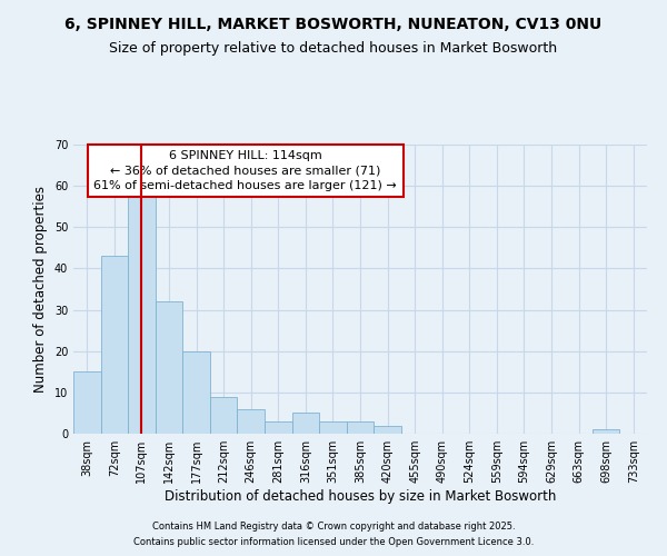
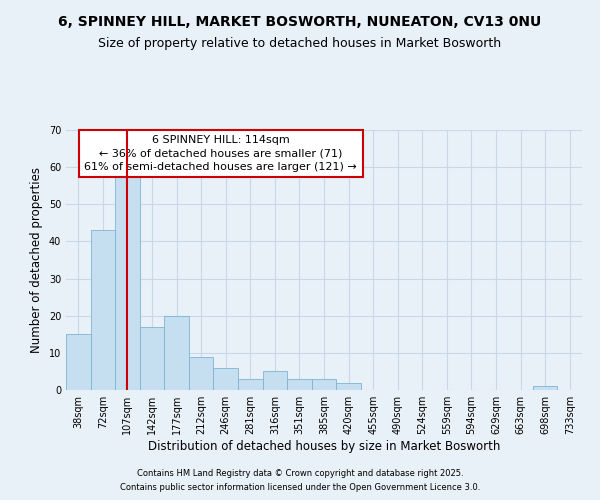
142sqm: 32 -> 17
